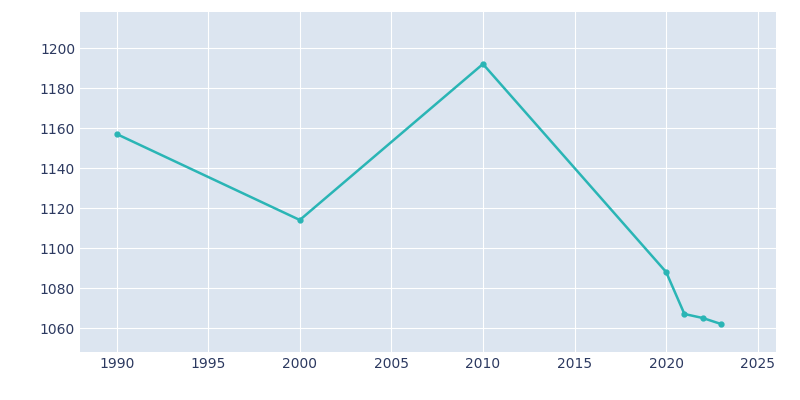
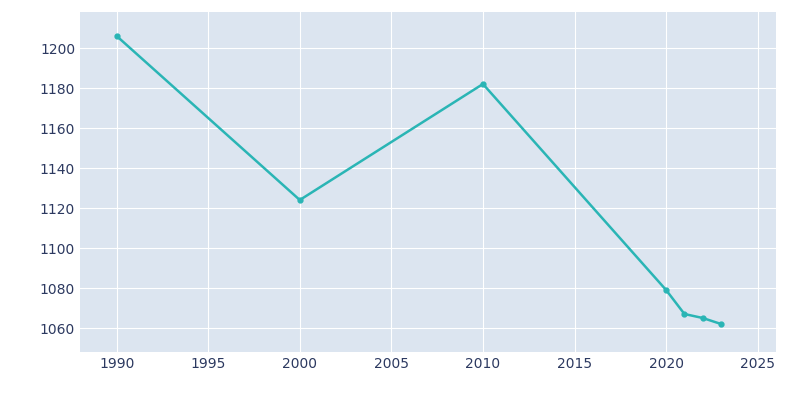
1990: 1157 -> 1206
2000: 1114 -> 1124
2010: 1192 -> 1182
2020: 1088 -> 1079
